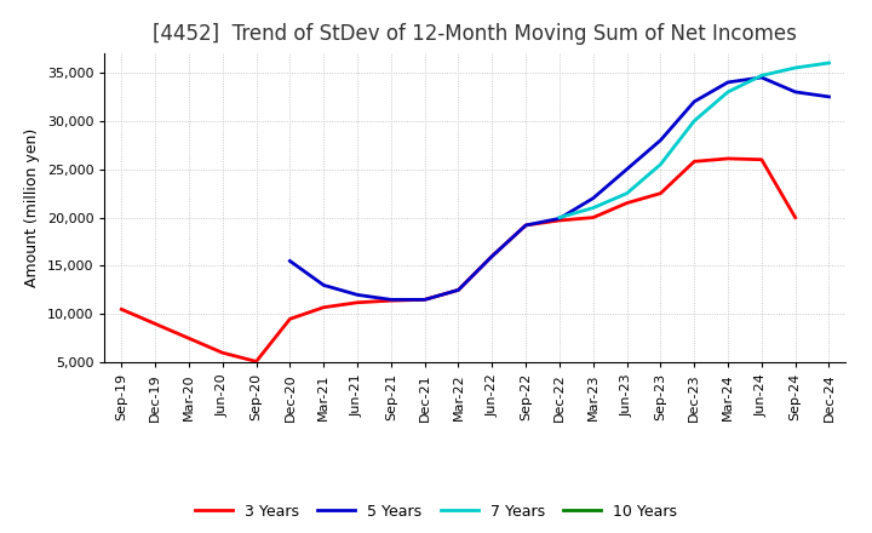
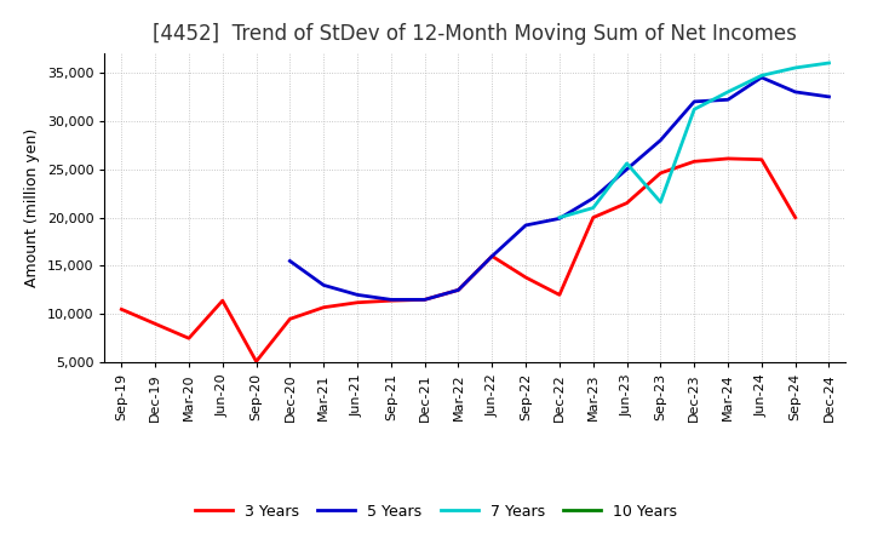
3 Years/Jun-20: 6,000 -> 11,400
3 Years/Sep-22: 19,200 -> 13,800
3 Years/Dec-22: 19,700 -> 12,000
7 Years/Jun-23: 22,500 -> 25,600
3 Years/Sep-23: 22,500 -> 24,600
7 Years/Sep-23: 25,500 -> 21,600
7 Years/Dec-23: 30,000 -> 31,200
5 Years/Mar-24: 34,000 -> 32,200
